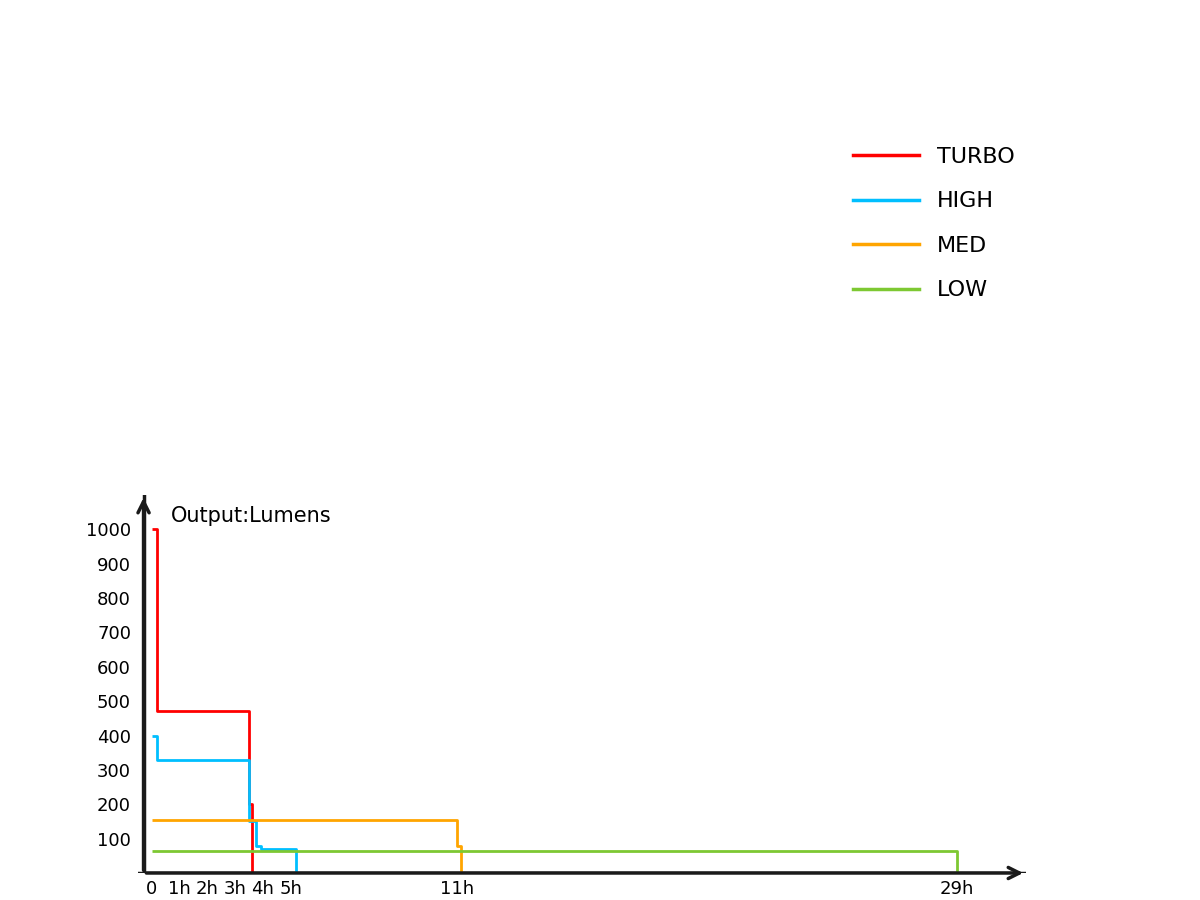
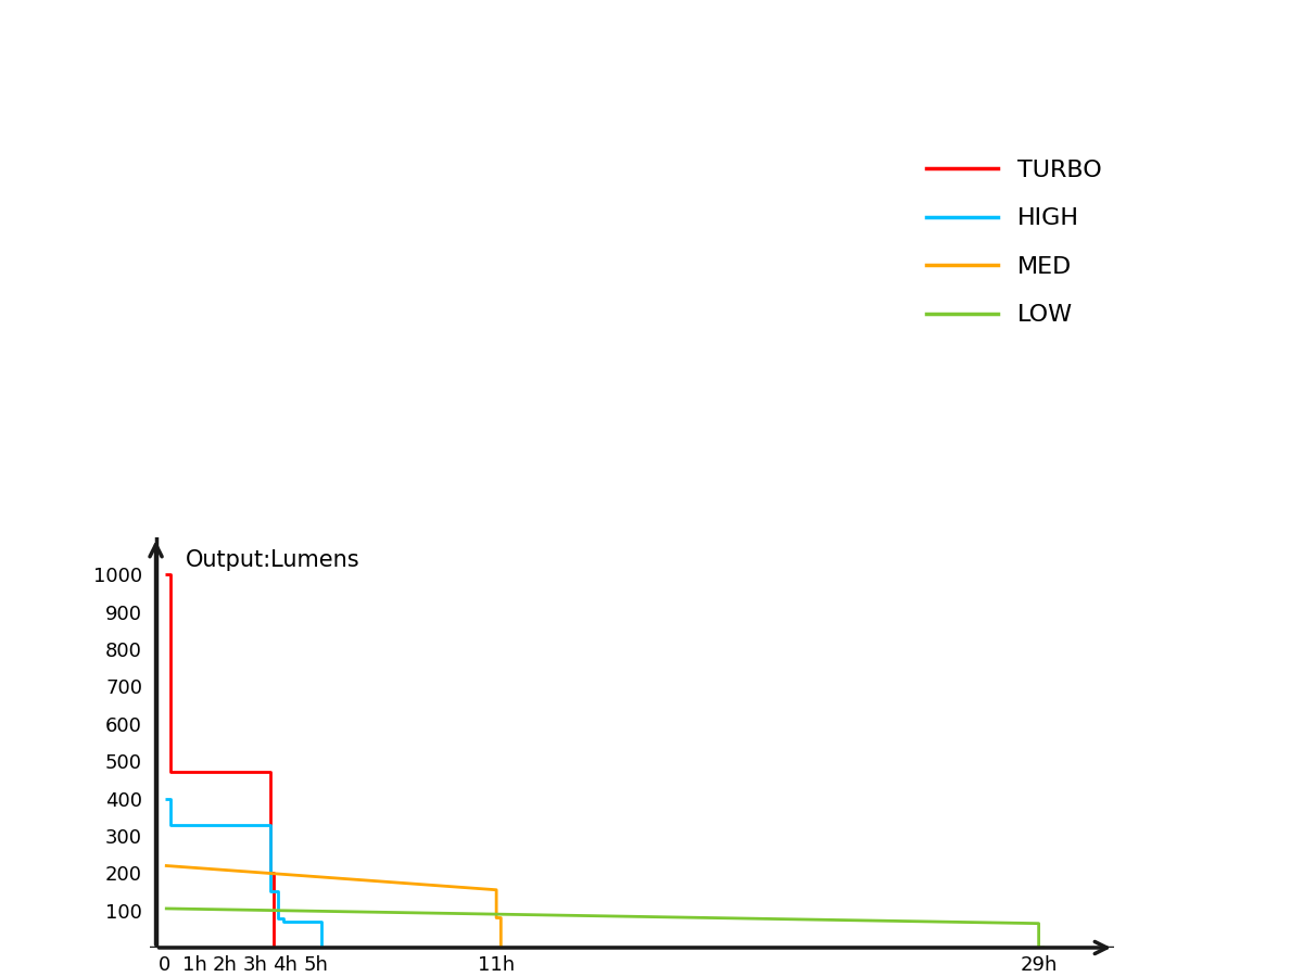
MED/0: 155 -> 220
LOW/0: 65 -> 105
